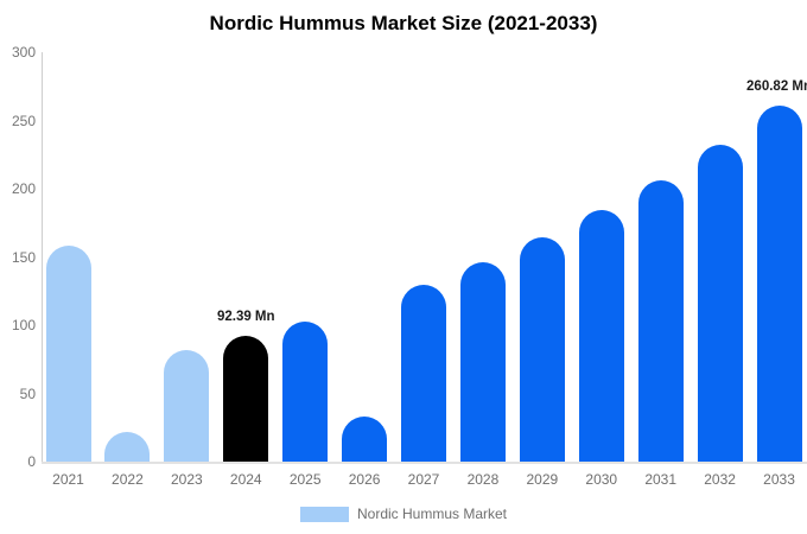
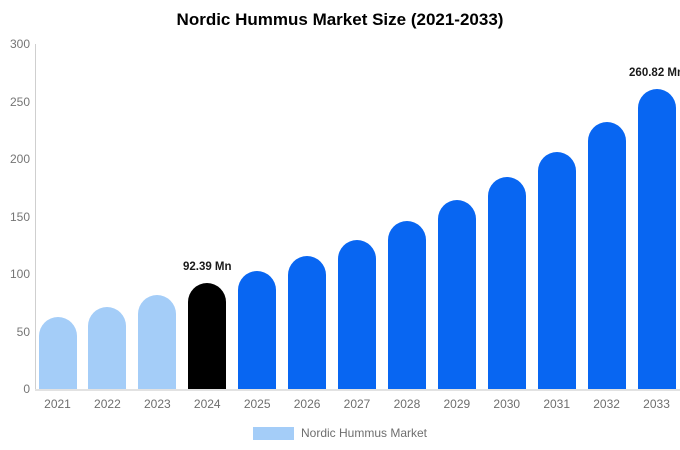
2021: 158 -> 63
2022: 22 -> 72
2026: 33 -> 116
